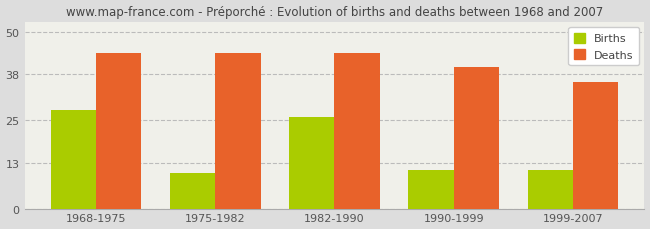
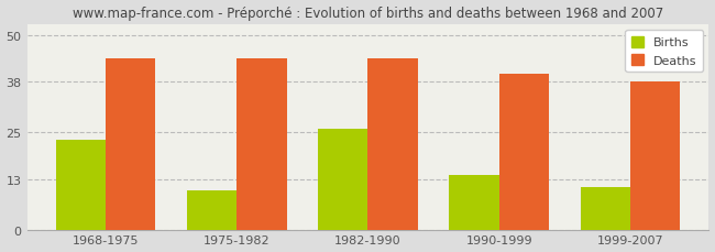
Births/1968-1975: 28 -> 23
Births/1990-1999: 11 -> 14
Deaths/1999-2007: 36 -> 38
